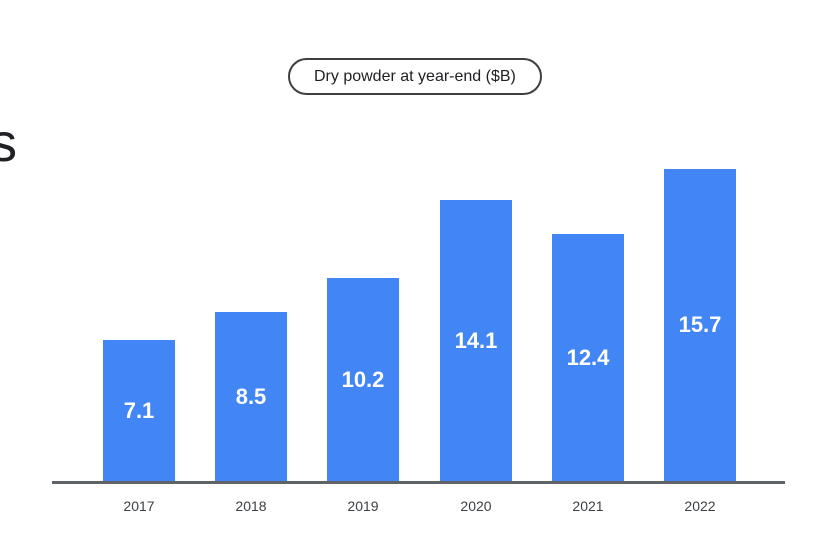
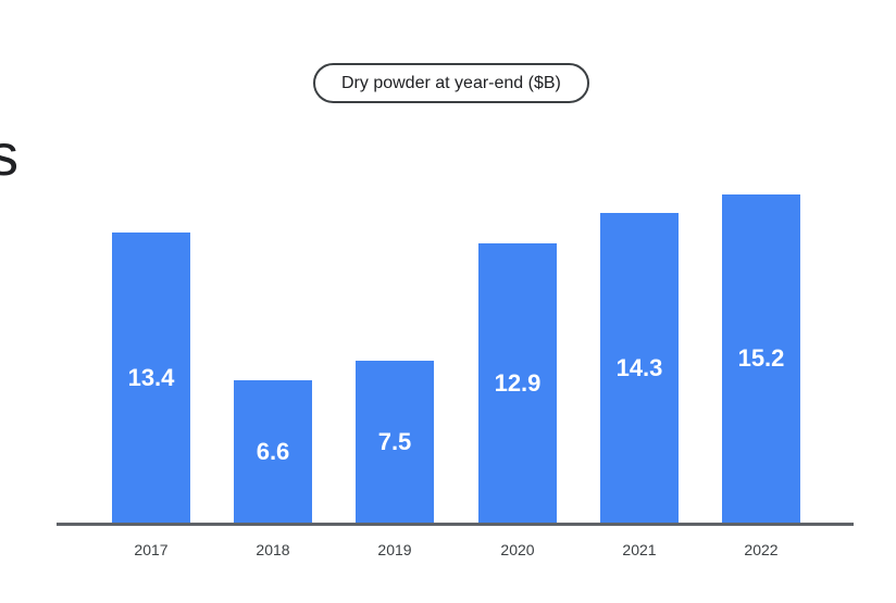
2017: 7.1 -> 13.4
2018: 8.5 -> 6.6
2019: 10.2 -> 7.5
2020: 14.1 -> 12.9
2021: 12.4 -> 14.3
2022: 15.7 -> 15.2
